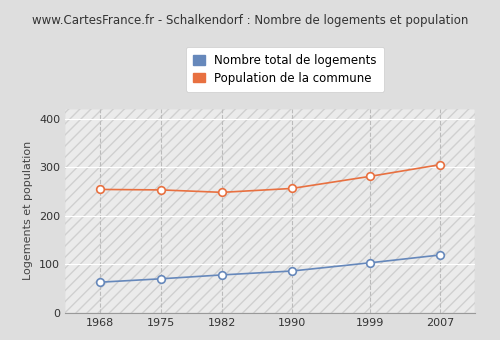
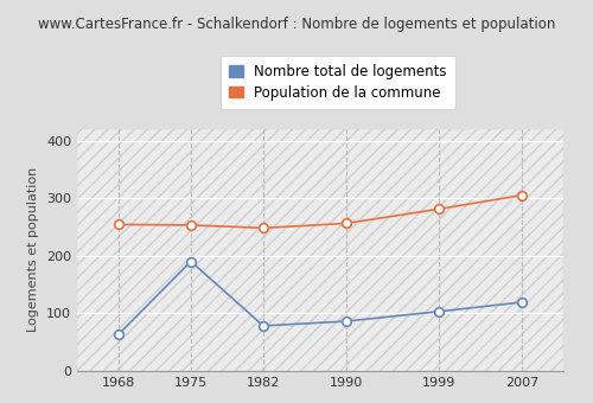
Nombre total de logements/1975: 70 -> 190
